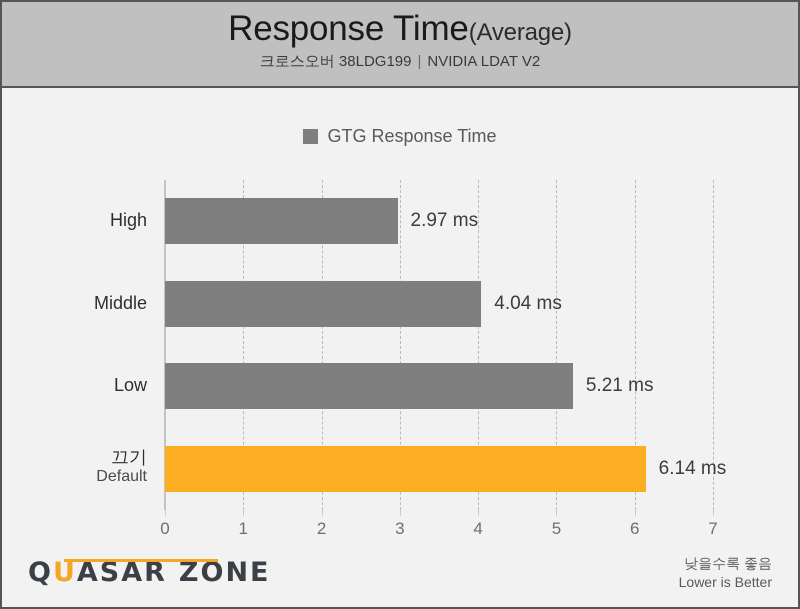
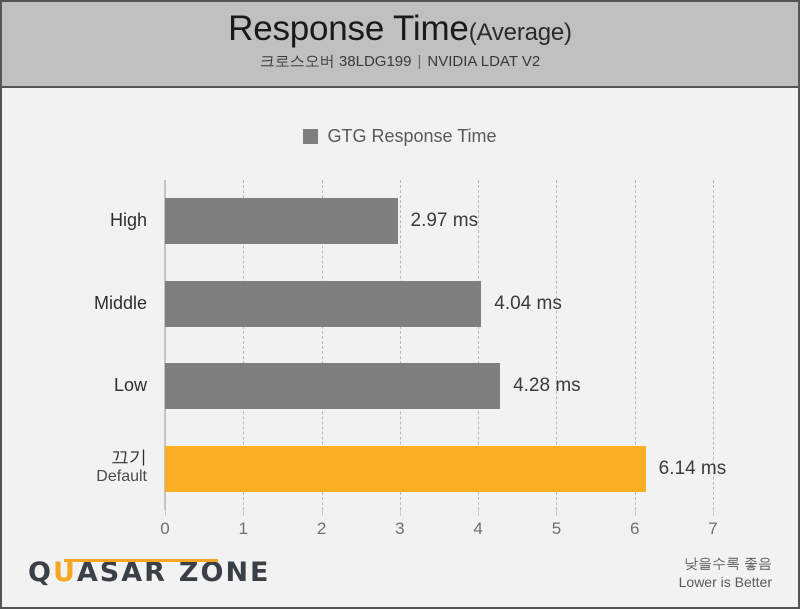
Low: 5.21 -> 4.28
